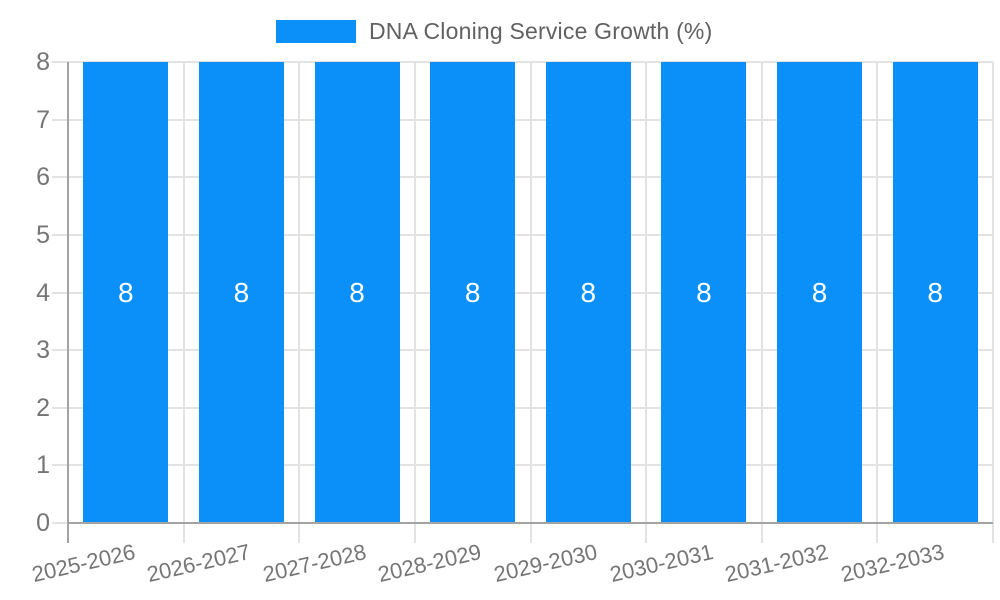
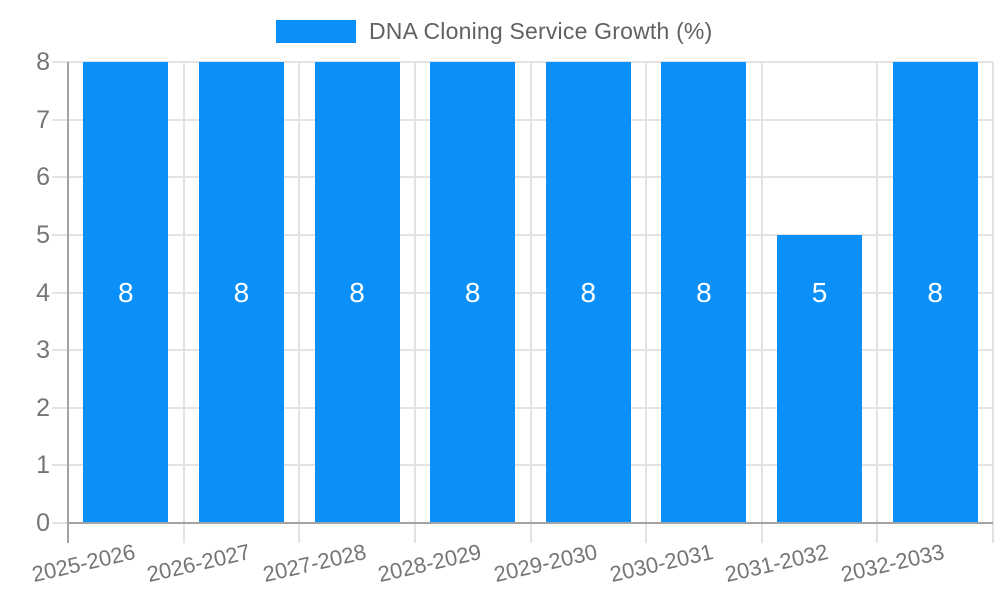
2031-2032: 8 -> 5
